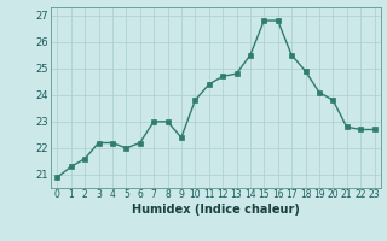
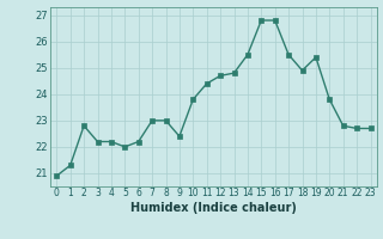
2: 21.6 -> 22.8
19: 24.1 -> 25.4
